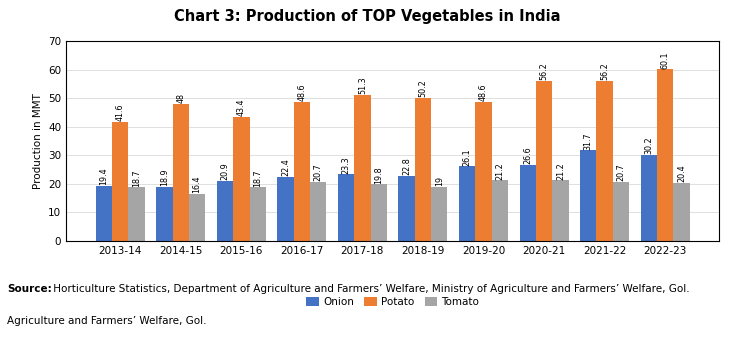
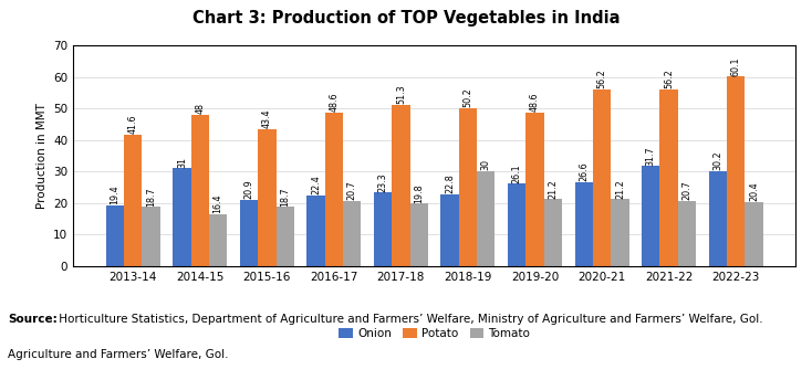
Onion/2014-15: 18.9 -> 31
Tomato/2018-19: 19 -> 30
